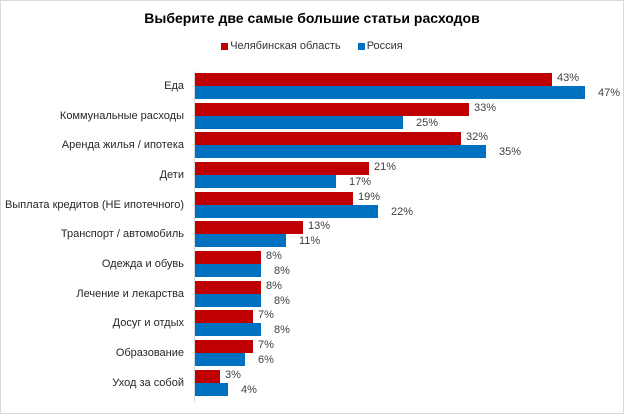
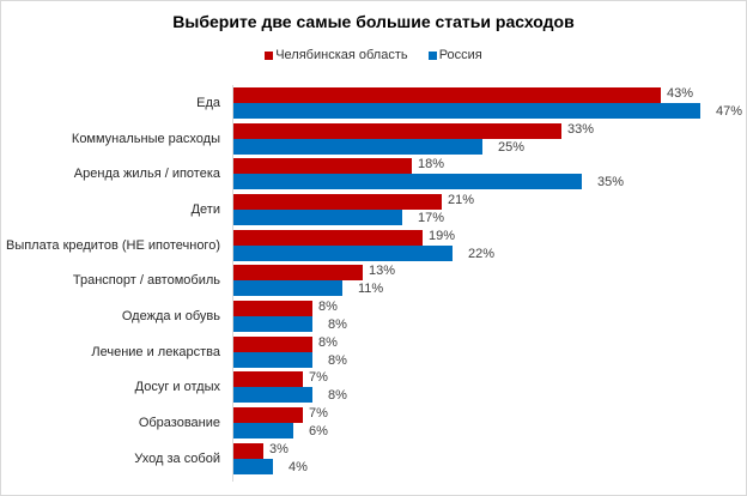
Челябинская область/Аренда жилья / ипотека: 32% -> 18%
